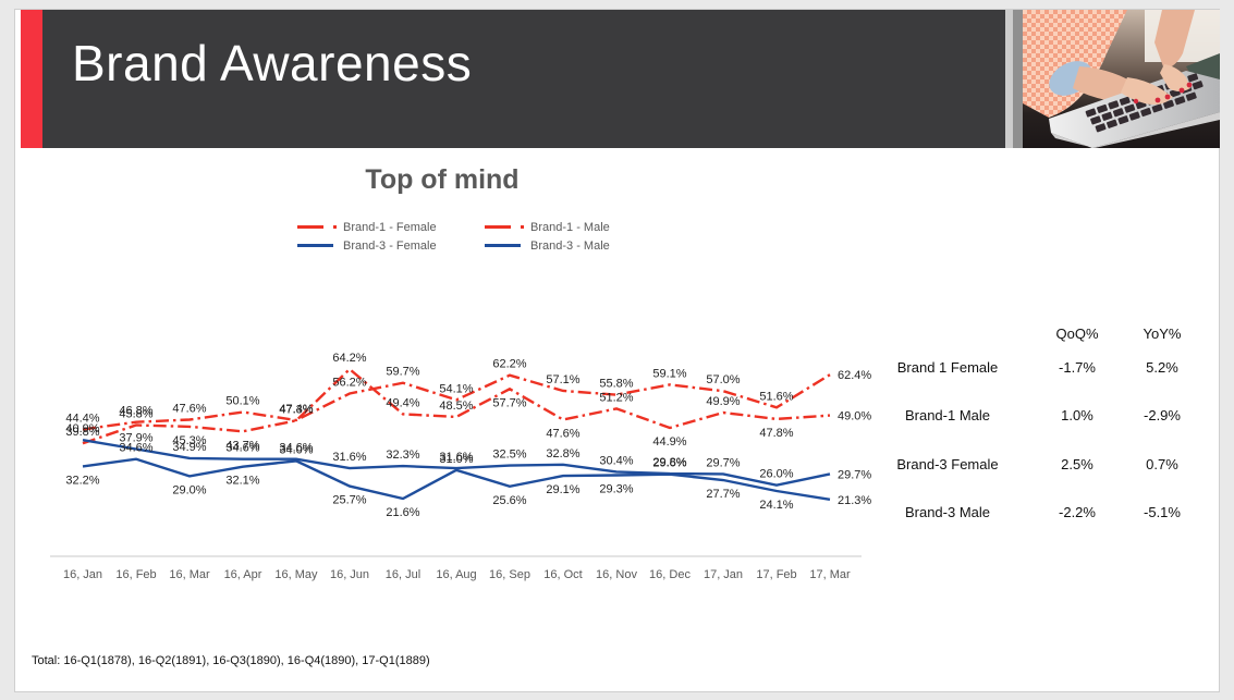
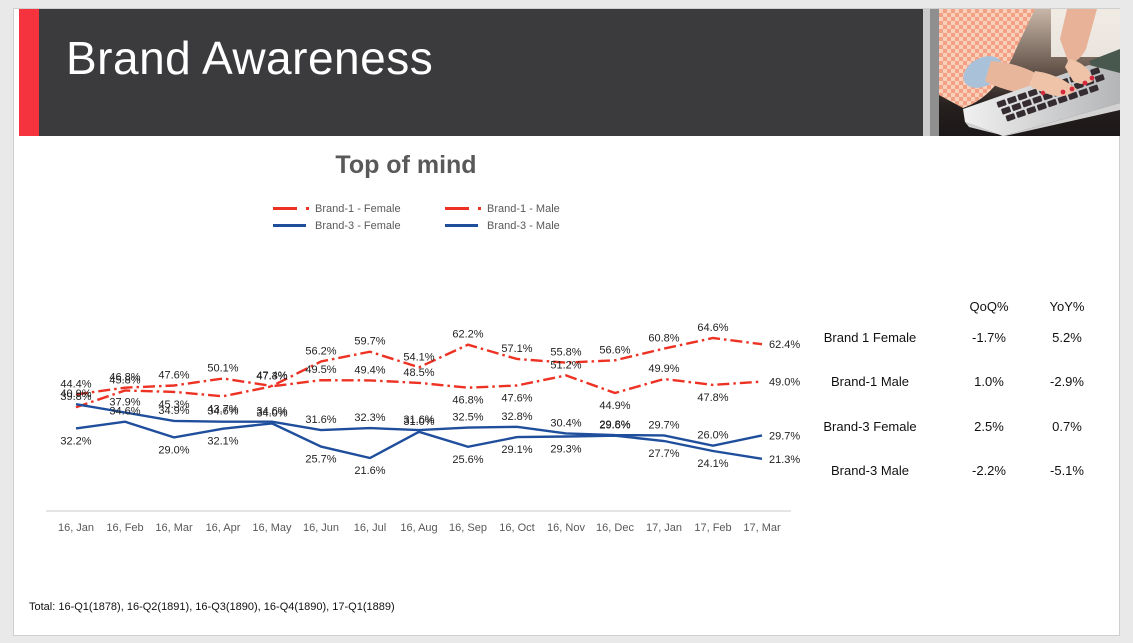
Brand-1 - Male/16, Jun: 64.2% -> 49.5%
Brand-1 - Male/16, Sep: 57.7% -> 46.8%
Brand-1 - Female/16, Dec: 59.1% -> 56.6%
Brand-1 - Female/17, Jan: 57.0% -> 60.8%
Brand-1 - Female/17, Feb: 51.6% -> 64.6%
